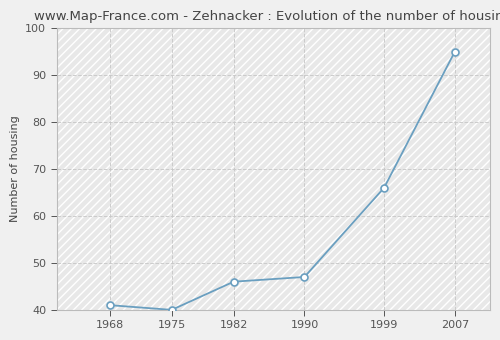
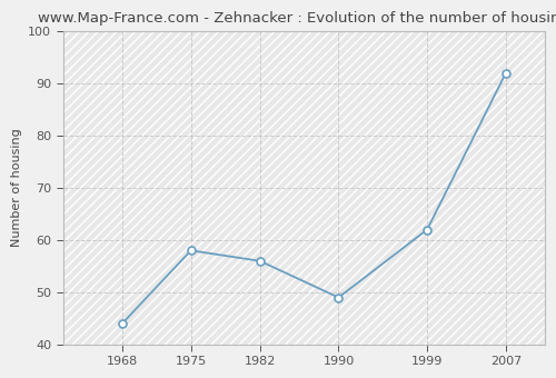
1968: 41 -> 44
1975: 40 -> 58
1982: 46 -> 56
1990: 47 -> 49
1999: 66 -> 62
2007: 95 -> 92
